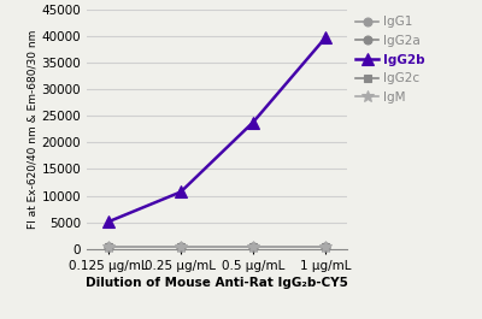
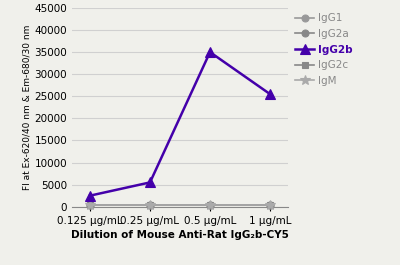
IgG2b/0.125 μg/mL: 5100 -> 2500
IgG2b/0.25 μg/mL: 10700 -> 5500
IgG2b/0.5 μg/mL: 23800 -> 35000
IgG2b/1 μg/mL: 39700 -> 25500
